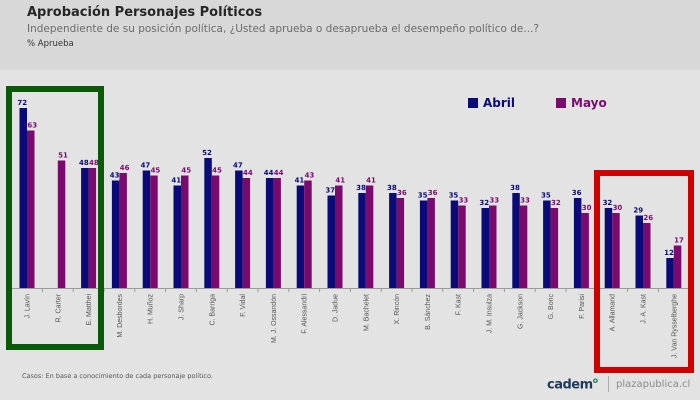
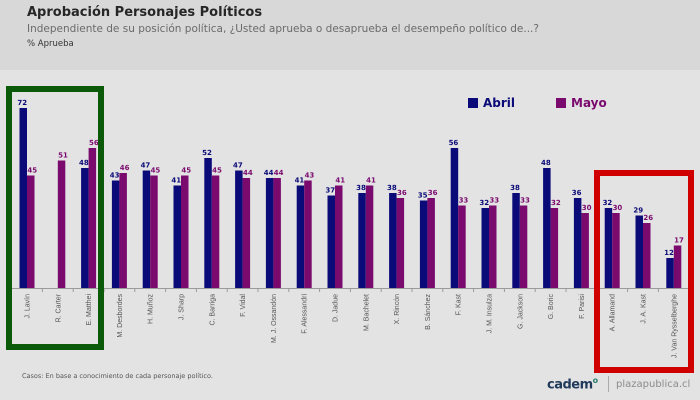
Mayo/J. Lavín: 63 -> 45
Mayo/E. Matthei: 48 -> 56
Abril/F. Kast: 35 -> 56
Abril/G. Boric: 35 -> 48
